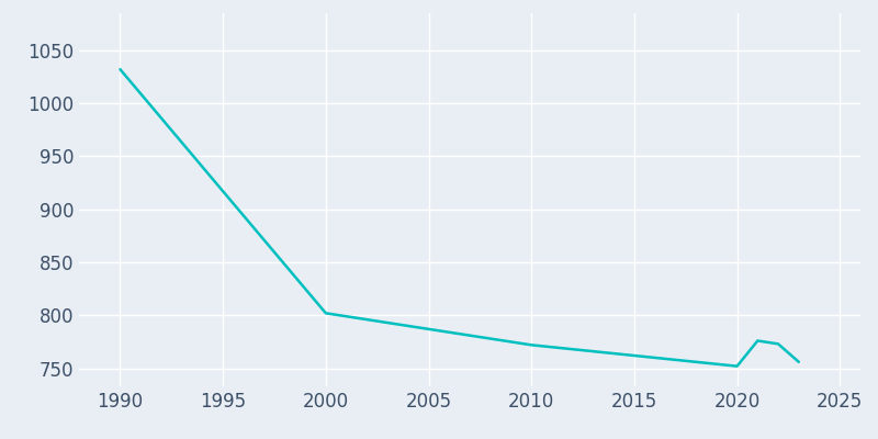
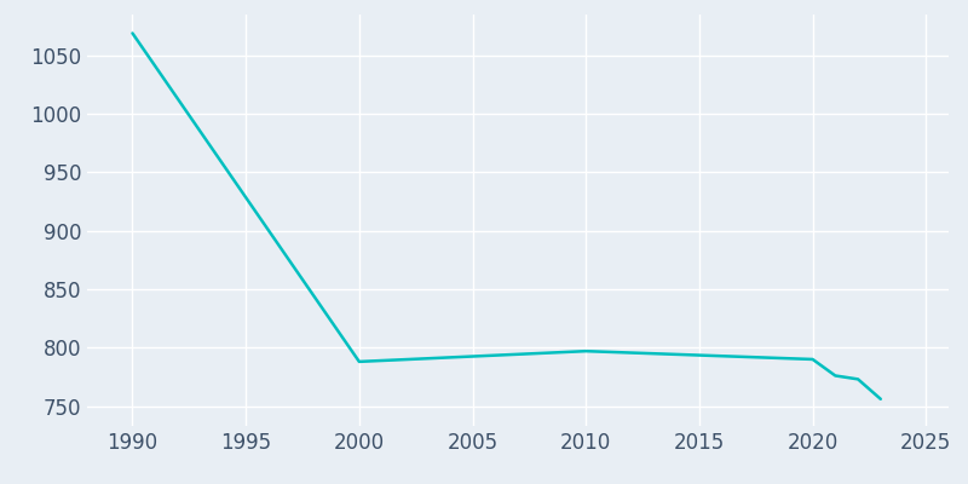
1990: 1032 -> 1069
2000: 802 -> 788
2010: 772 -> 797
2020: 752 -> 790
